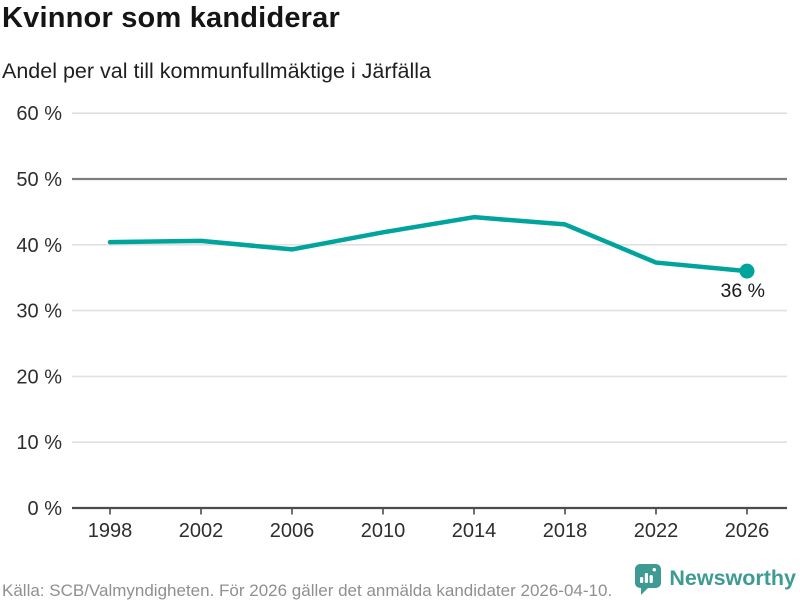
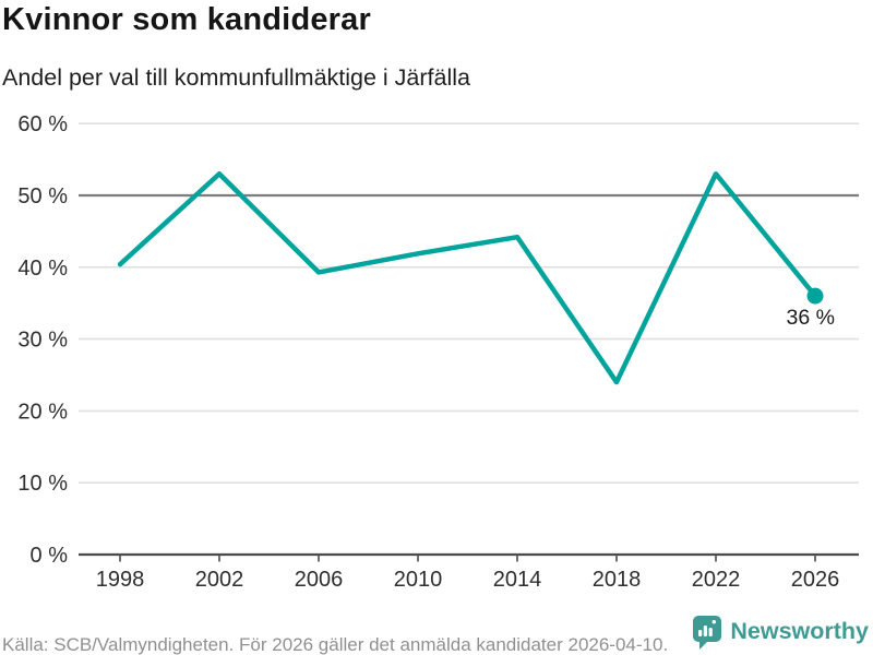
2002: 41% -> 53%
2018: 43% -> 24%
2022: 37% -> 53%
